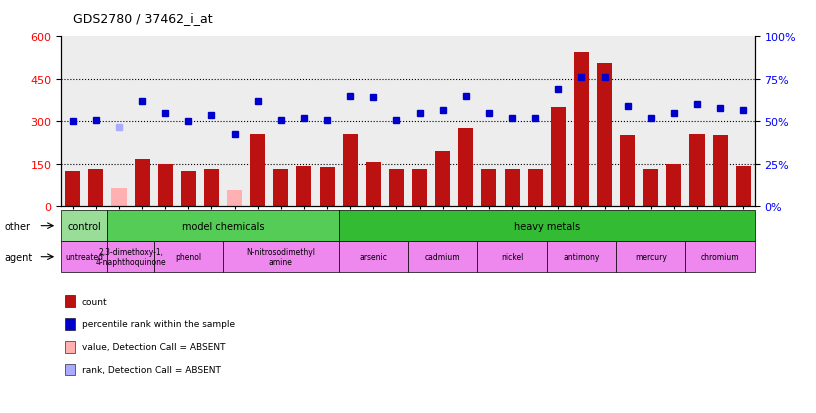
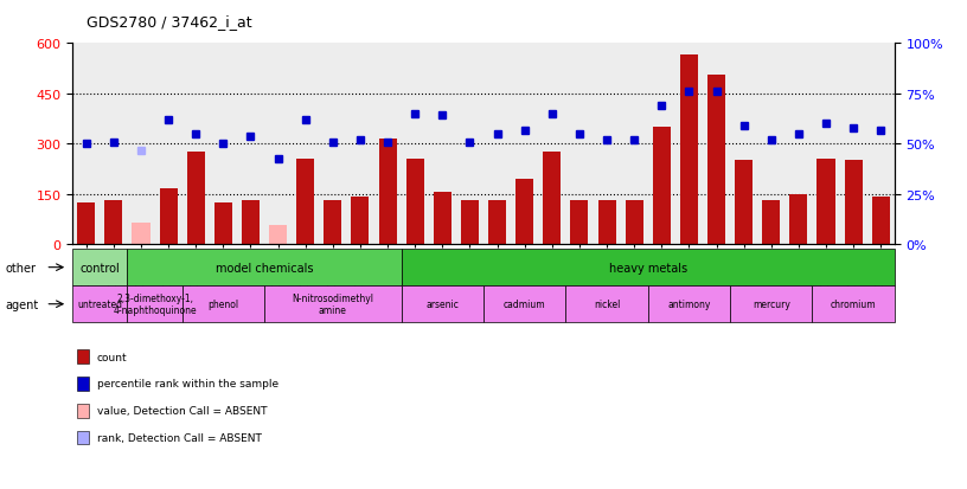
GSM159337: 148 -> 275
GSM159341: 138 -> 315
GSM159328: 545 -> 565
